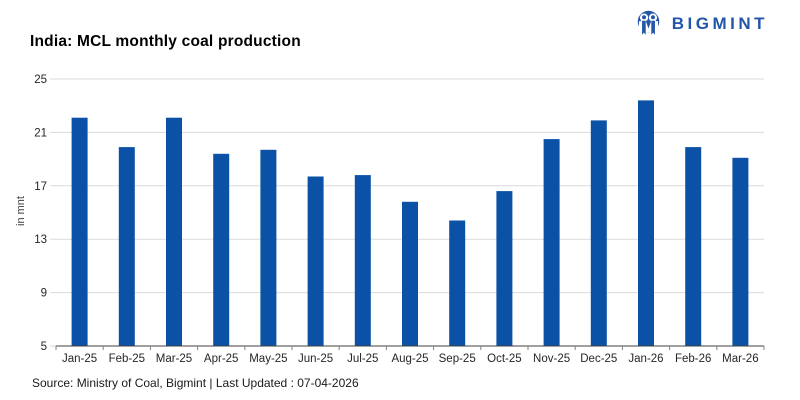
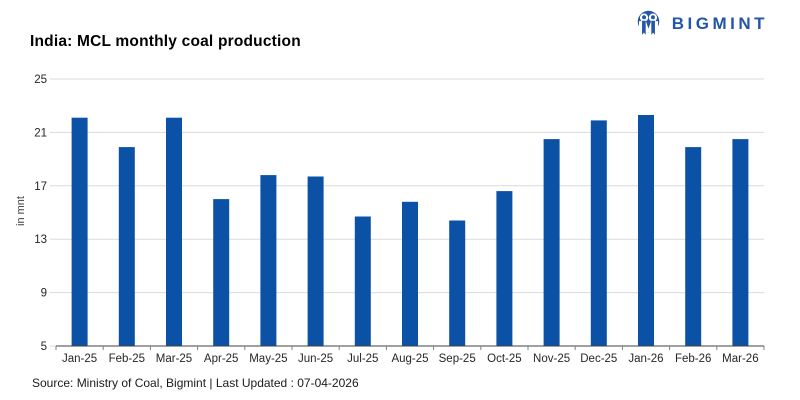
Apr-25: 19.4 -> 16.0
May-25: 19.7 -> 17.8
Jul-25: 17.8 -> 14.7
Jan-26: 23.4 -> 22.3
Mar-26: 19.1 -> 20.5
